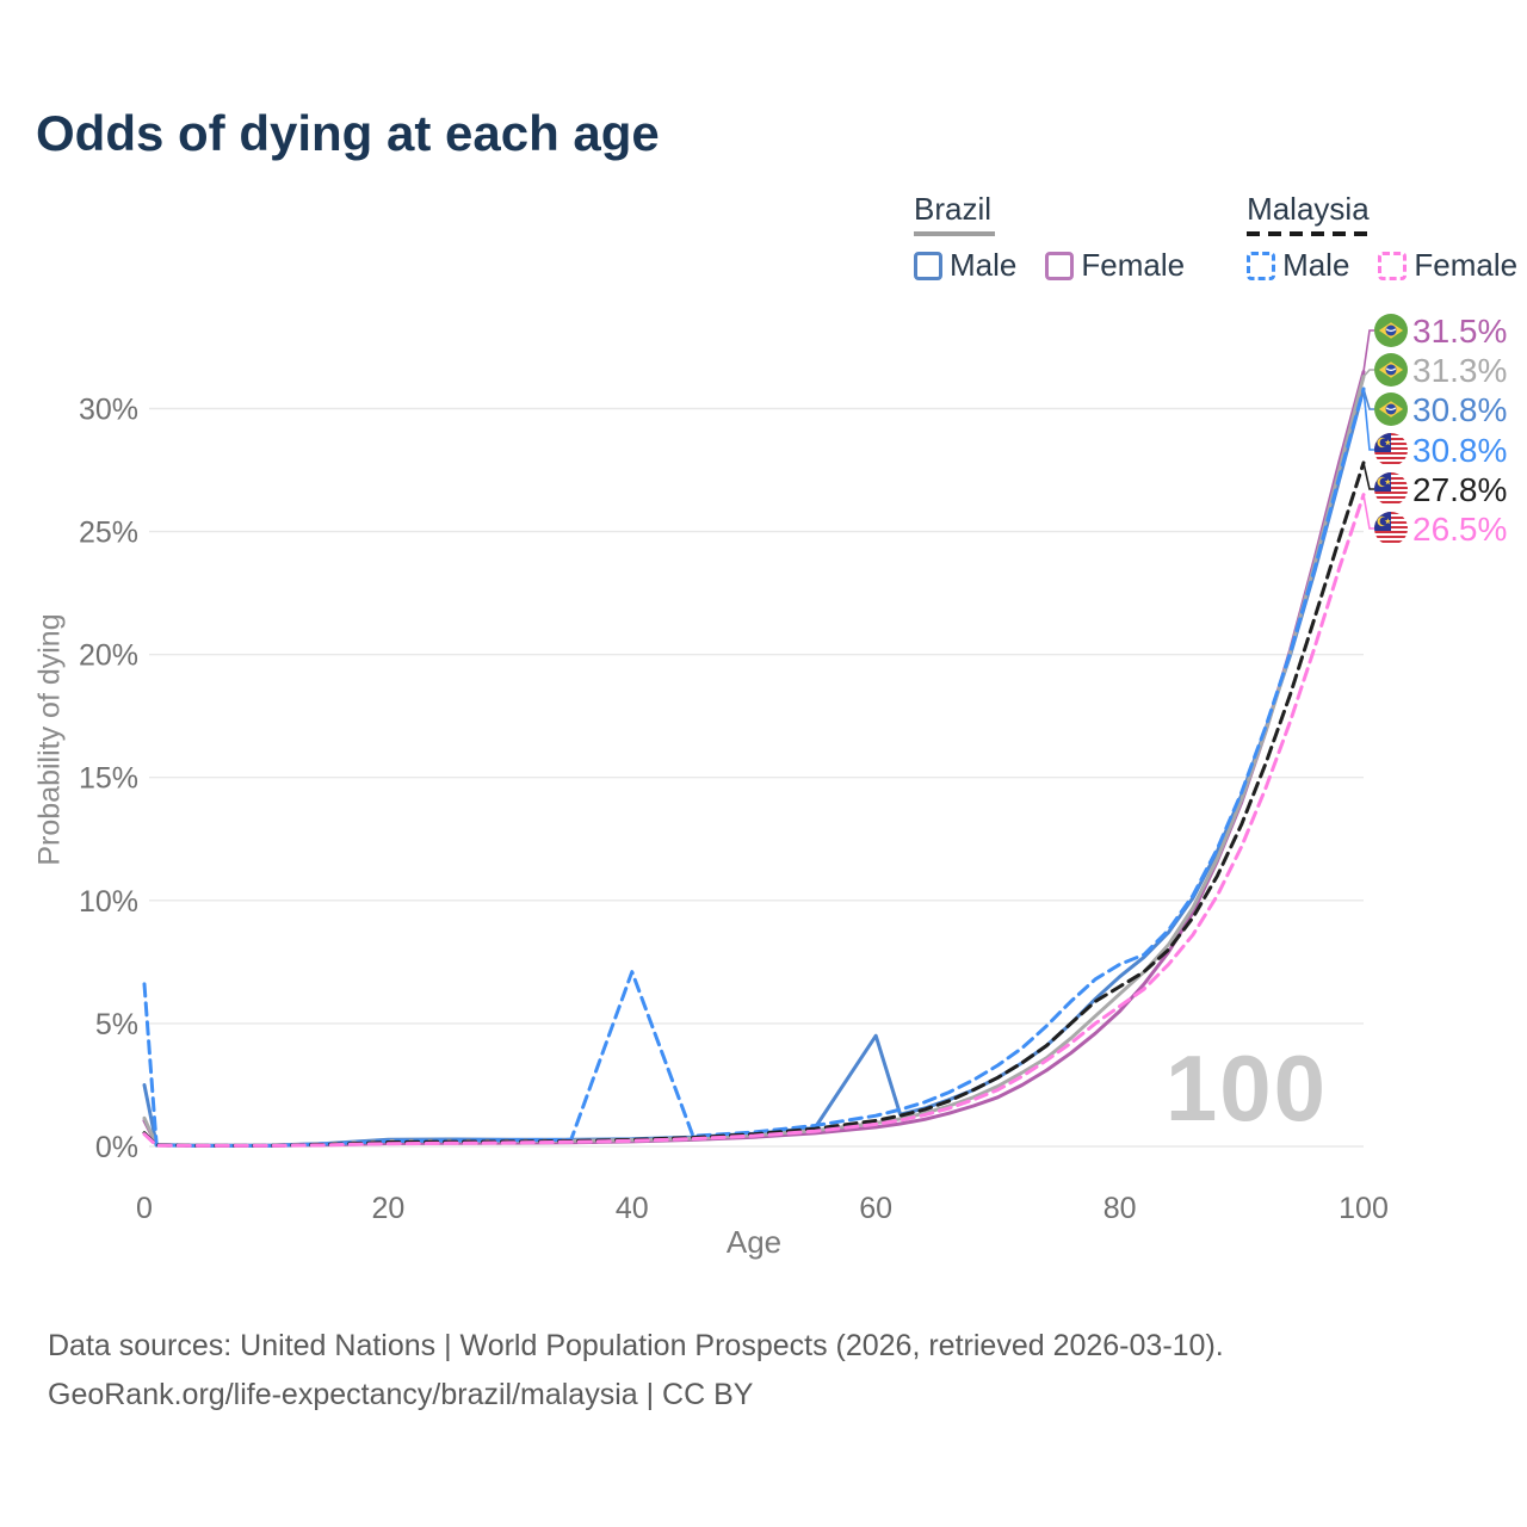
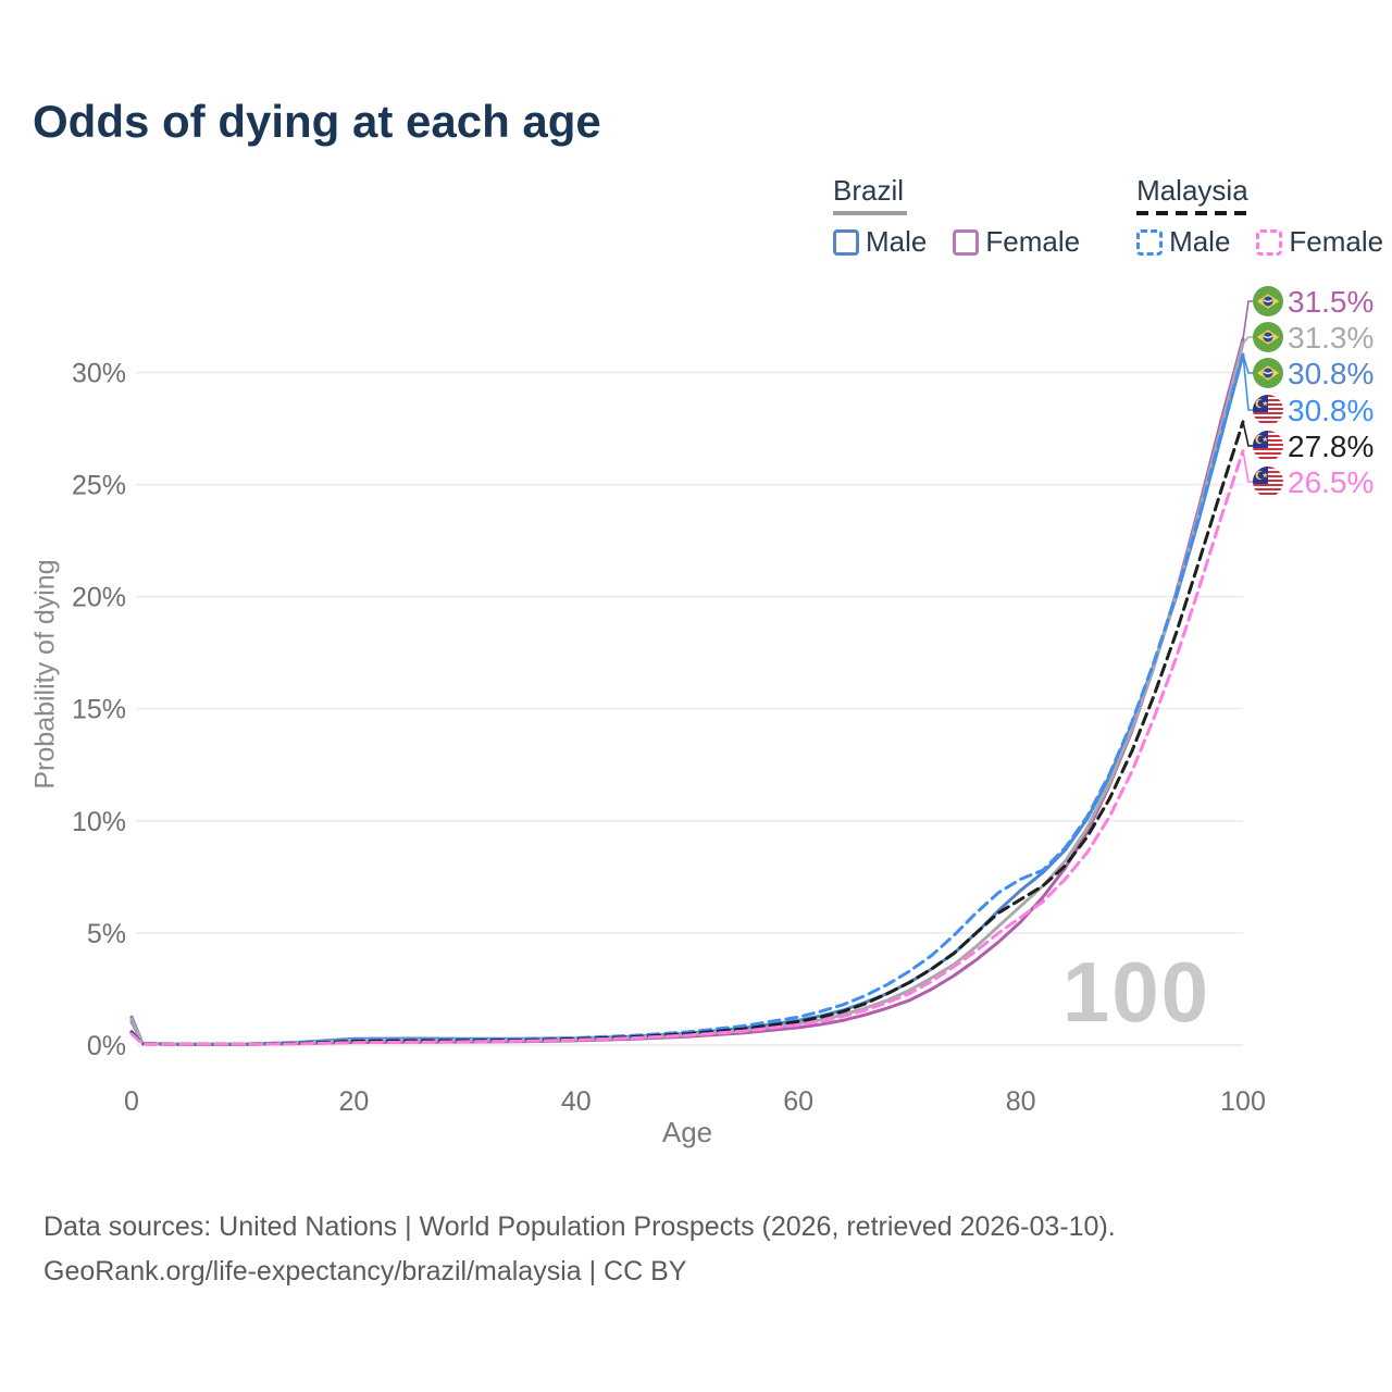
Brazil Male/0: 2.5% -> 1.2%
Malaysia Male/0: 6.6% -> 0.6%
Malaysia Male/40: 7.1% -> 0.3%
Brazil Male/60: 4.5% -> 1.1%
